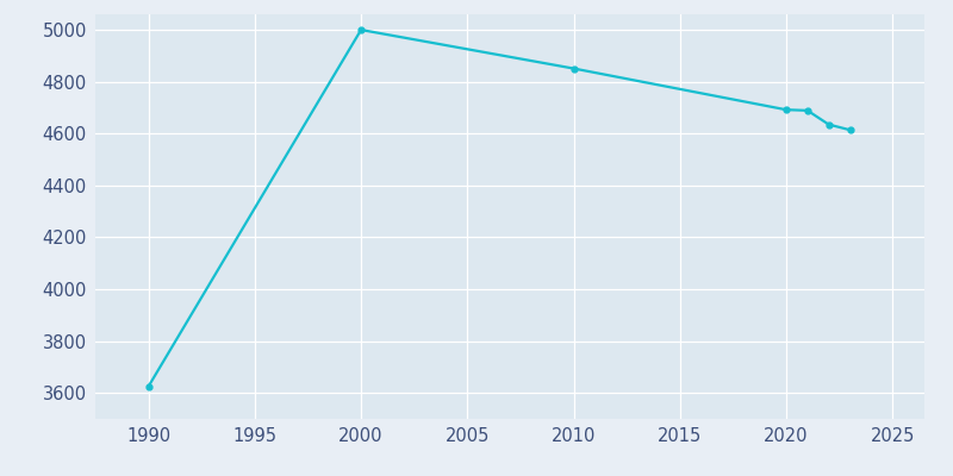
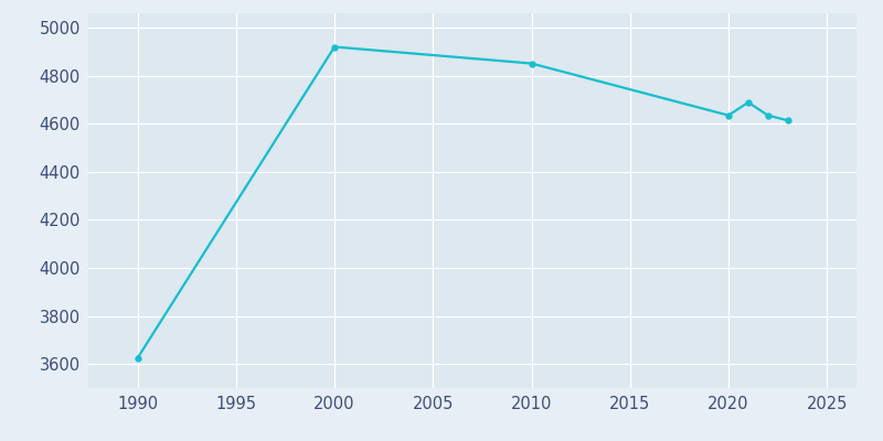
2000: 5000 -> 4920
2020: 4692 -> 4635
